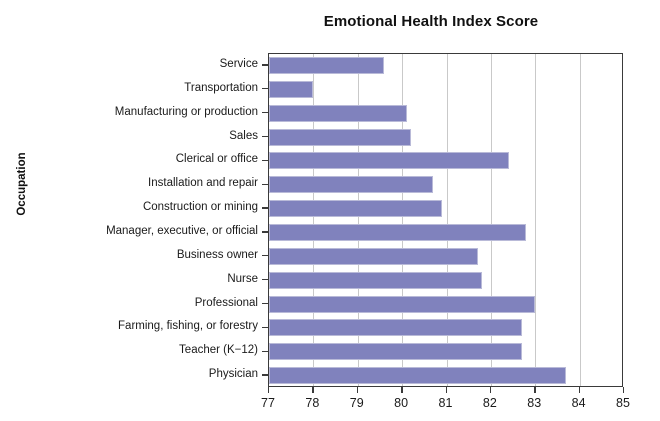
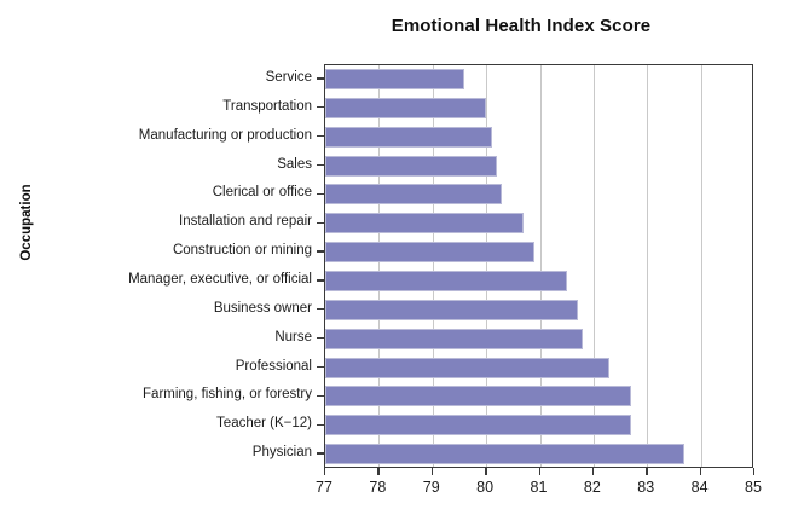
Transportation: 78.0 -> 80.0
Clerical or office: 82.4 -> 80.3
Manager, executive, or official: 82.8 -> 81.5
Professional: 83.0 -> 82.3
